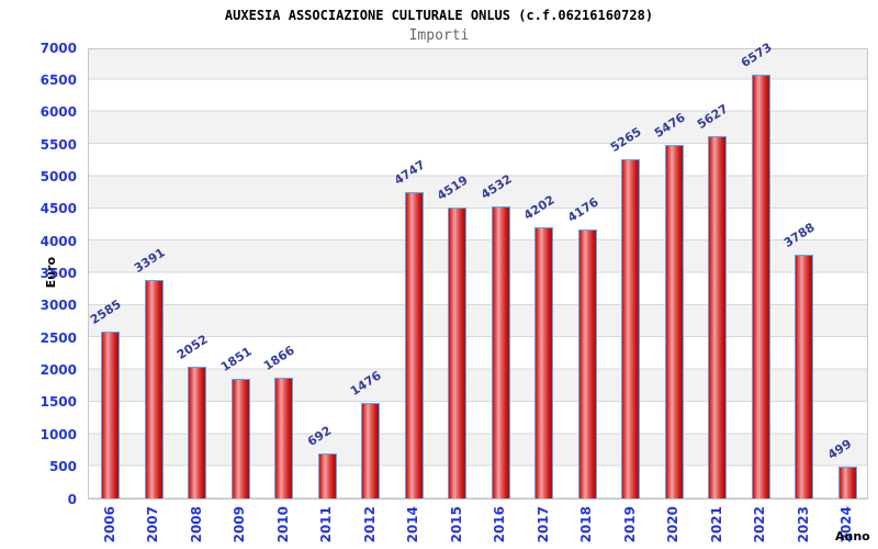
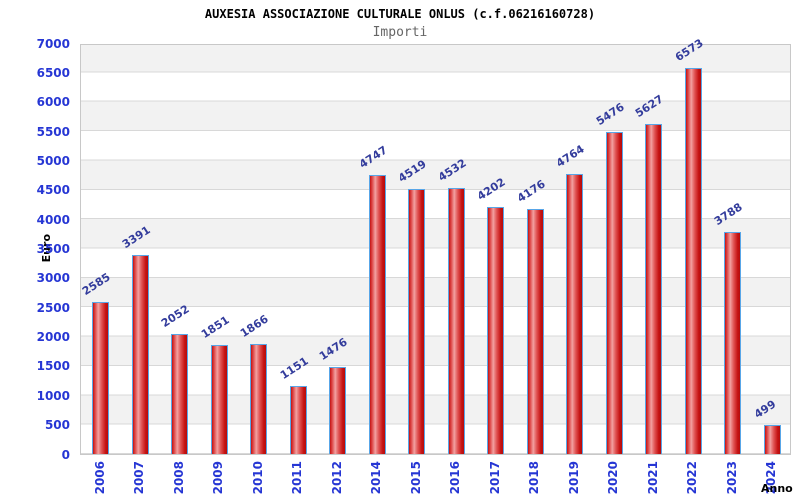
2011: 692 -> 1151
2019: 5265 -> 4764
